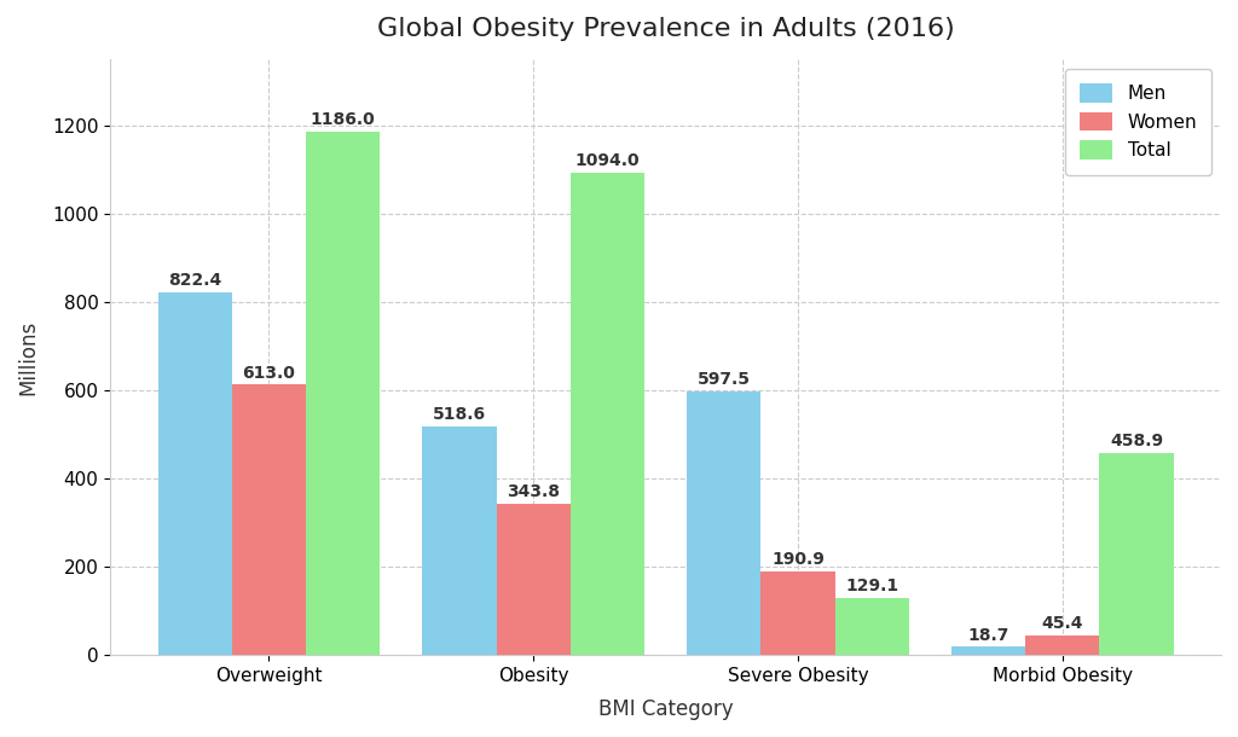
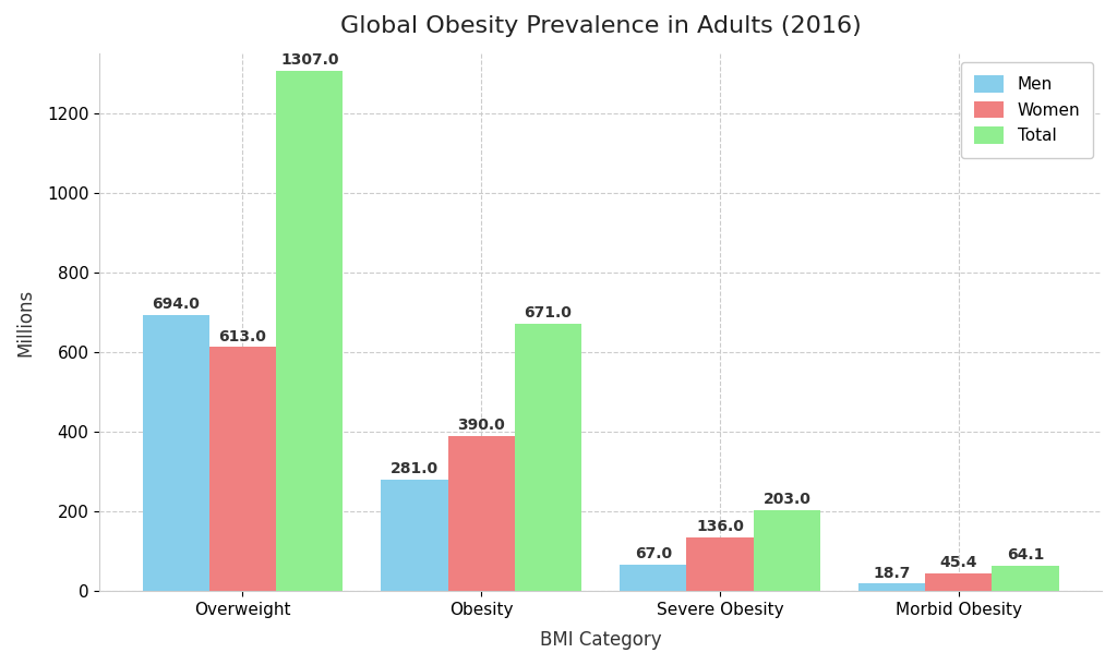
Men/Overweight: 822.4 -> 694.0
Total/Overweight: 1186.0 -> 1307.0
Men/Obesity: 518.6 -> 281.0
Women/Obesity: 343.8 -> 390.0
Total/Obesity: 1094.0 -> 671.0
Men/Severe Obesity: 597.5 -> 67.0
Women/Severe Obesity: 190.9 -> 136.0
Total/Severe Obesity: 129.1 -> 203.0
Total/Morbid Obesity: 458.9 -> 64.1
